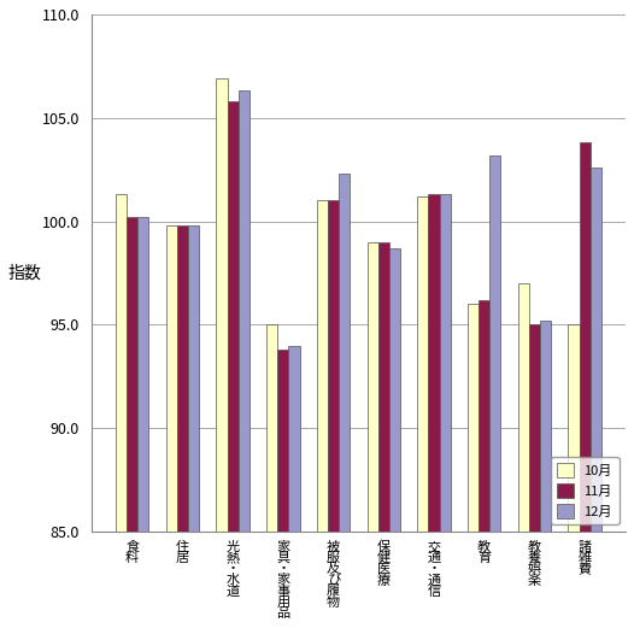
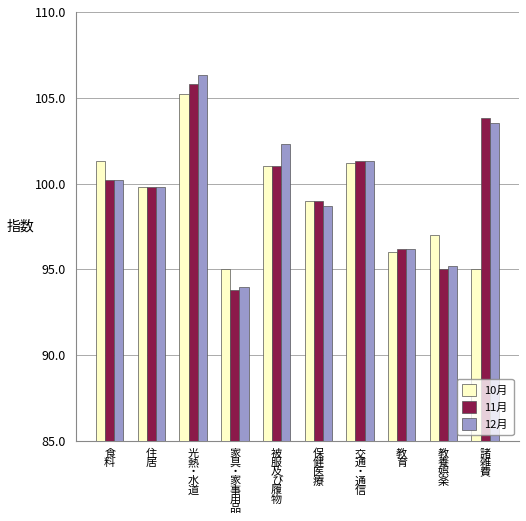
10月/光 熱 ・ 水 道: 106.9 -> 105.2
12月/教 育: 103.2 -> 96.2
12月/諸 雑 費: 102.6 -> 103.5
